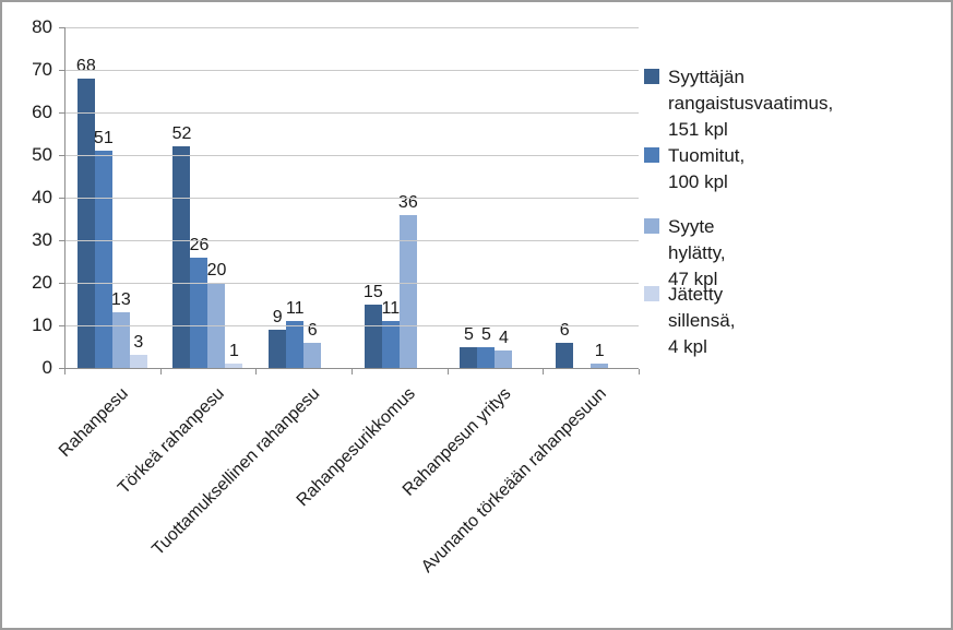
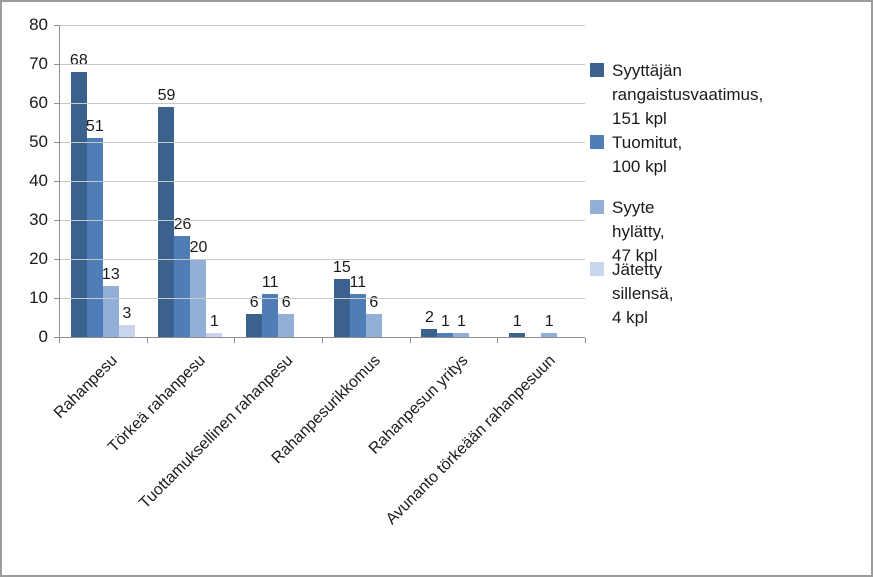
Syyttäjän rangaistusvaatimus, 151 kpl/Törkeä rahanpesu: 52 -> 59
Syyttäjän rangaistusvaatimus, 151 kpl/Tuottamuksellinen rahanpesu: 9 -> 6
Syyte hylätty, 47 kpl/Rahanpesurikkomus: 36 -> 6
Syyttäjän rangaistusvaatimus, 151 kpl/Rahanpesun yritys: 5 -> 2
Tuomitut, 100 kpl/Rahanpesun yritys: 5 -> 1
Syyte hylätty, 47 kpl/Rahanpesun yritys: 4 -> 1
Syyttäjän rangaistusvaatimus, 151 kpl/Avunanto törkeään rahanpesuun: 6 -> 1
